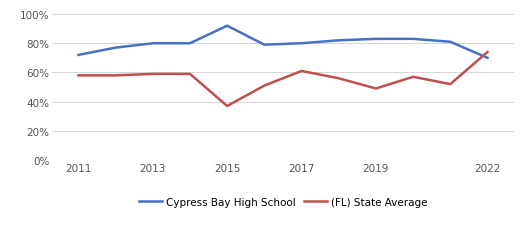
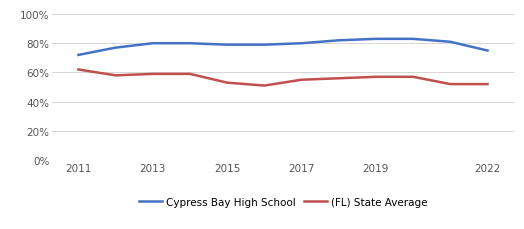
(FL) State Average/2011: 58% -> 62%
Cypress Bay High School/2015: 92% -> 79%
(FL) State Average/2015: 37% -> 53%
(FL) State Average/2017: 61% -> 55%
(FL) State Average/2019: 49% -> 57%
Cypress Bay High School/2022: 70% -> 75%
(FL) State Average/2022: 74% -> 52%
